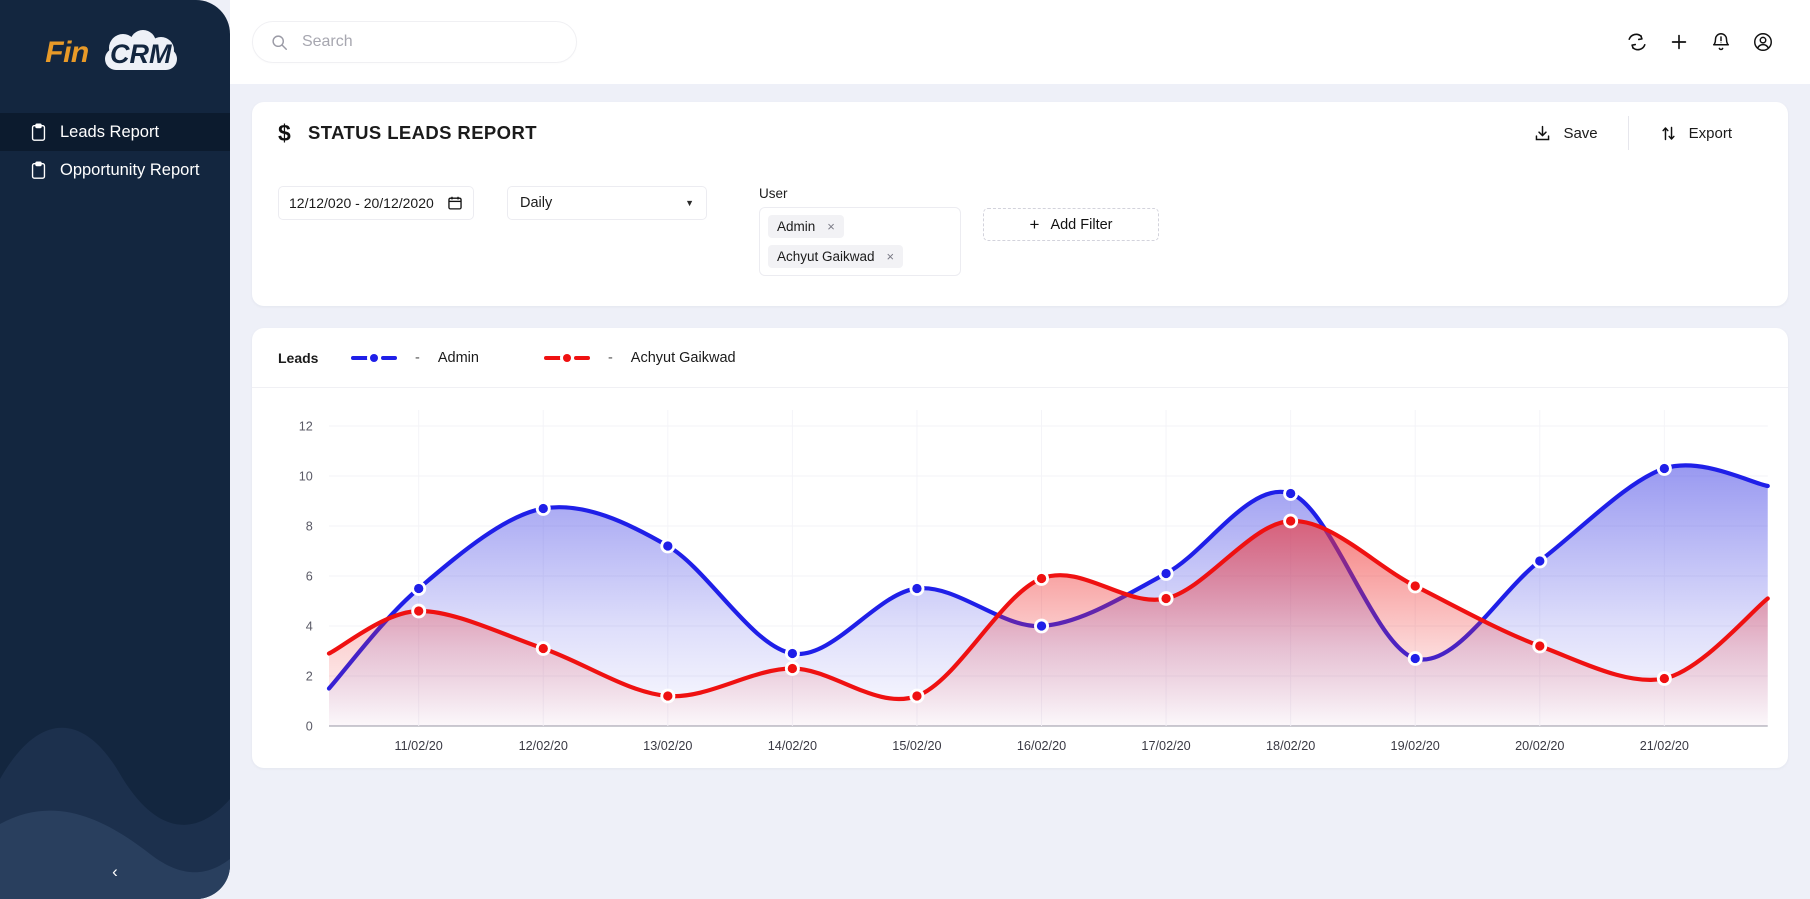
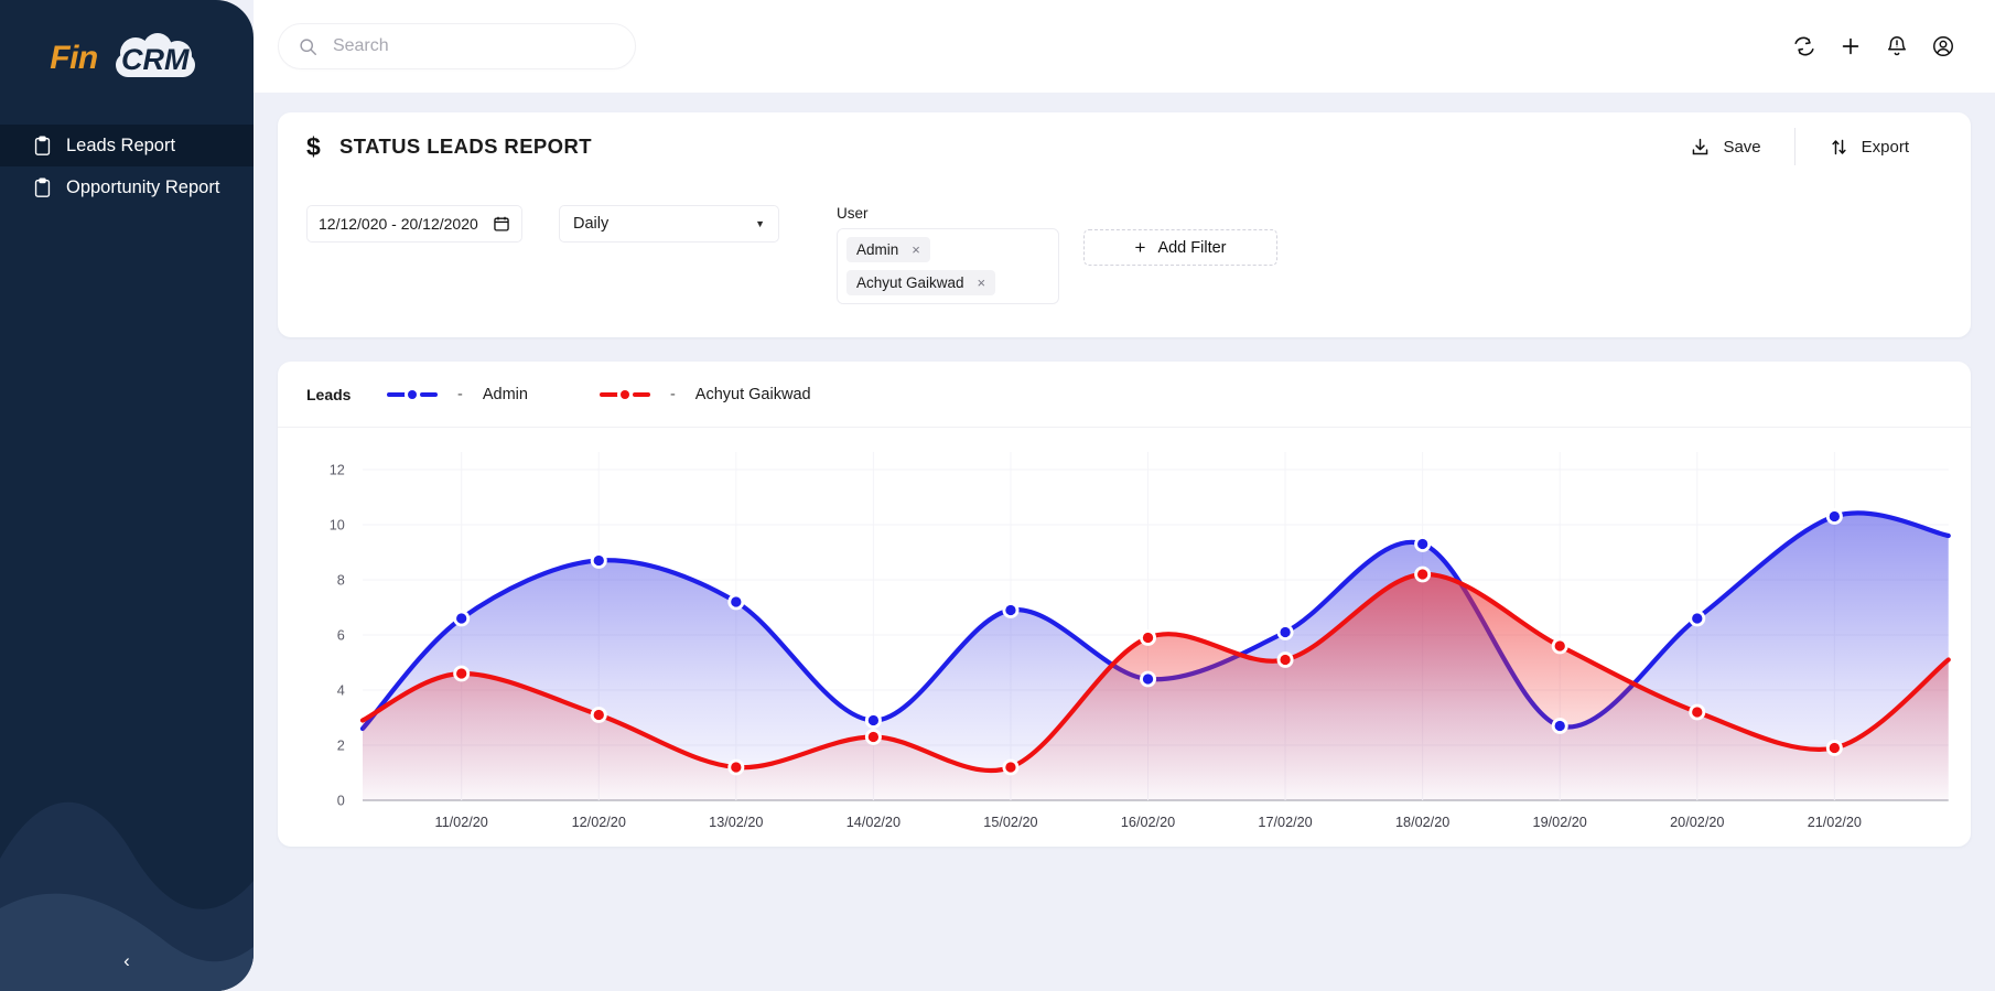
Admin/11/02/20: 5.5 -> 6.6
Admin/15/02/20: 5.5 -> 6.9
Admin/16/02/20: 4.0 -> 4.4
